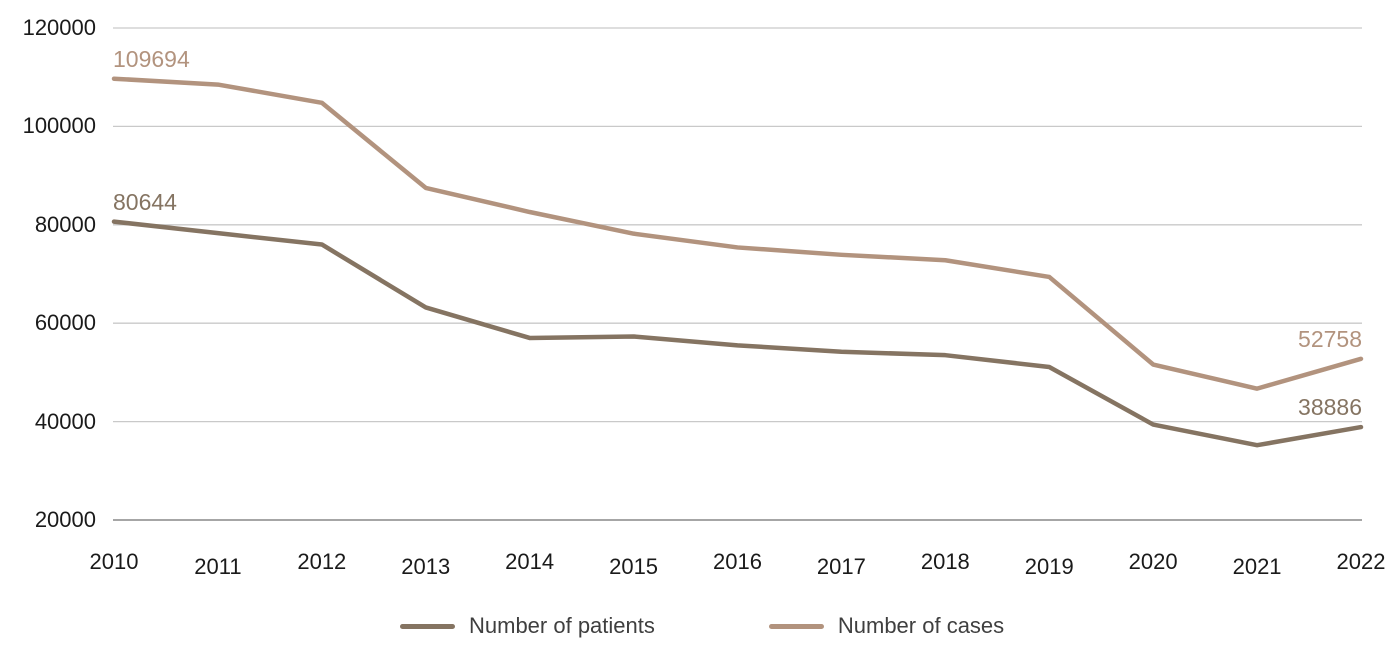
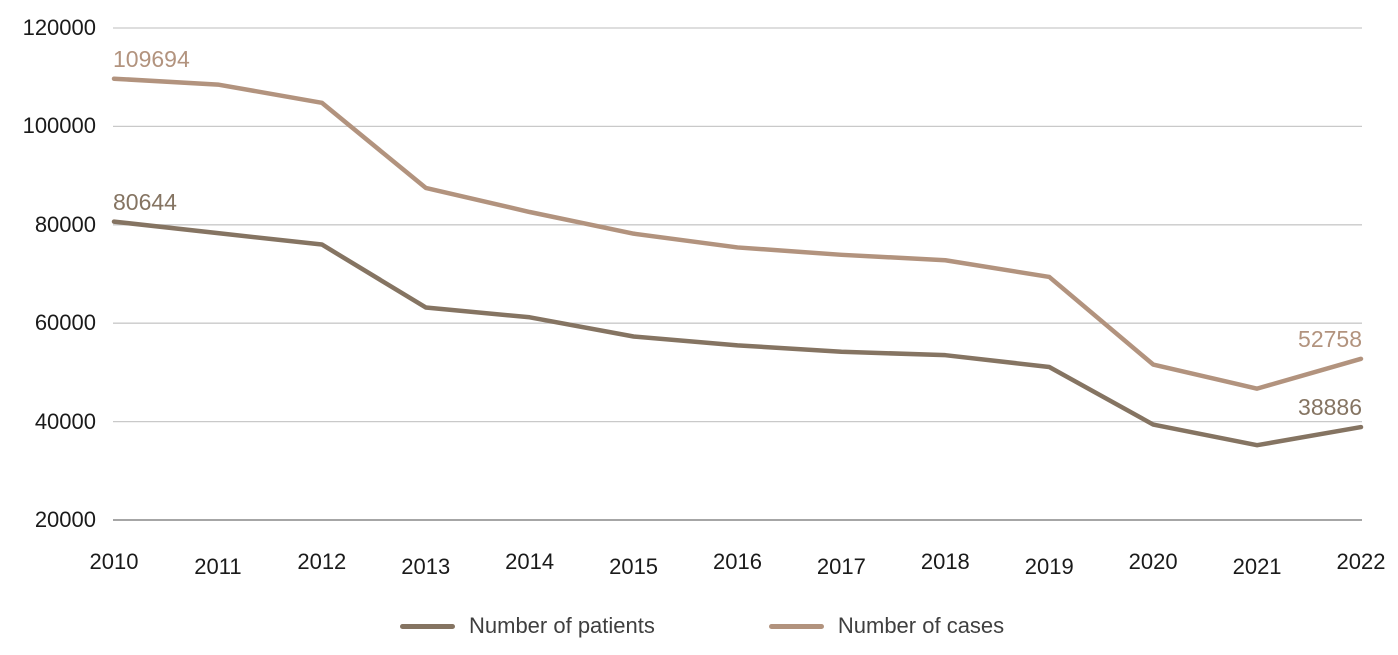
Number of patients/2014: 57000 -> 61000
